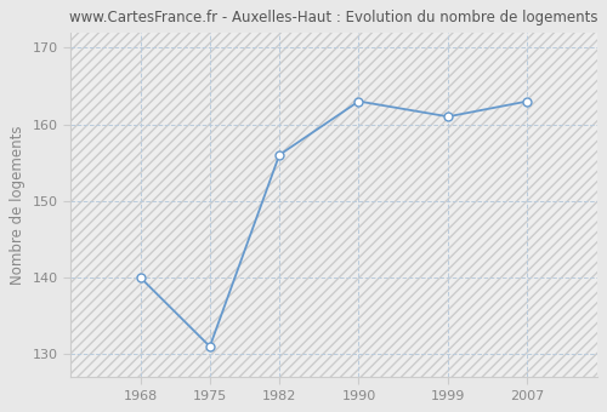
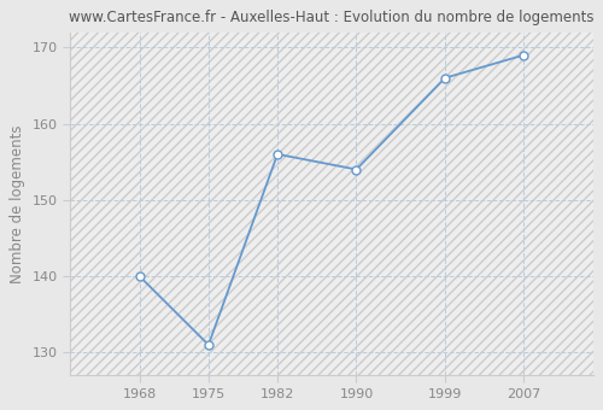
1990: 163 -> 154
1999: 161 -> 166
2007: 163 -> 169
